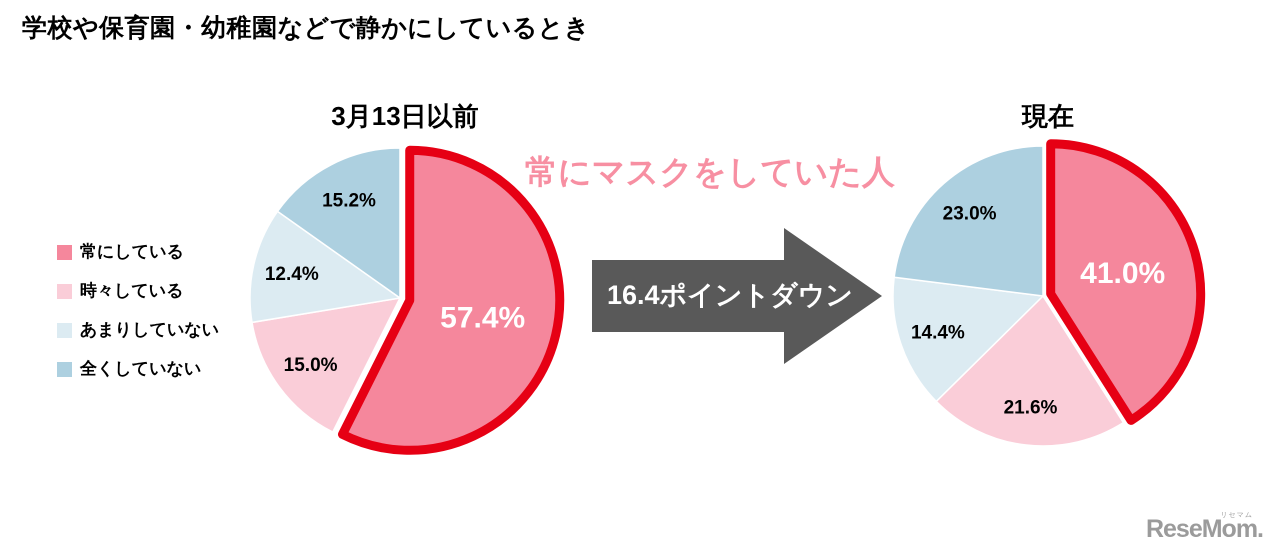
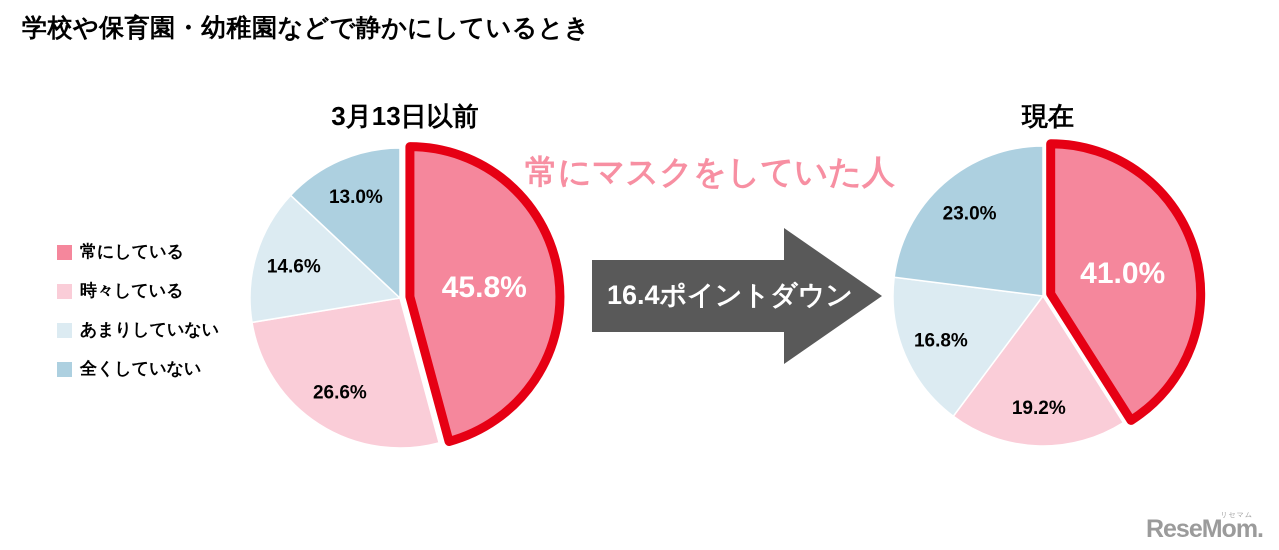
3月13日以前/常にしている: 57.4% -> 45.8%
3月13日以前/時々している: 15.0% -> 26.6%
3月13日以前/あまりしていない: 12.4% -> 14.6%
3月13日以前/全くしていない: 15.2% -> 13.0%
現在/時々している: 21.6% -> 19.2%
現在/あまりしていない: 14.4% -> 16.8%
